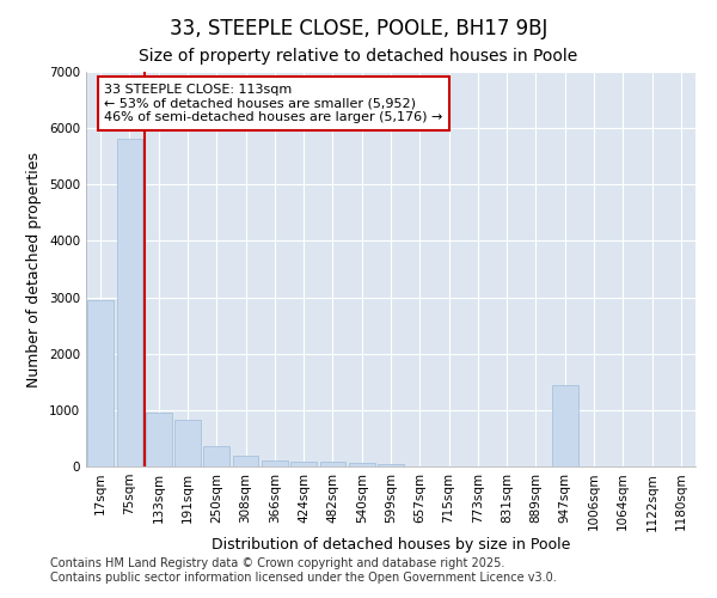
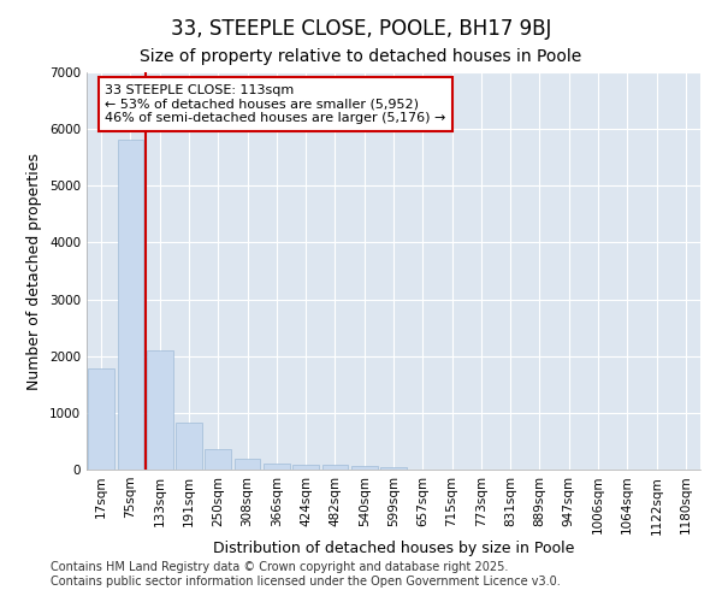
17sqm: 2950 -> 1780
133sqm: 950 -> 2090
947sqm: 1450 -> 0
